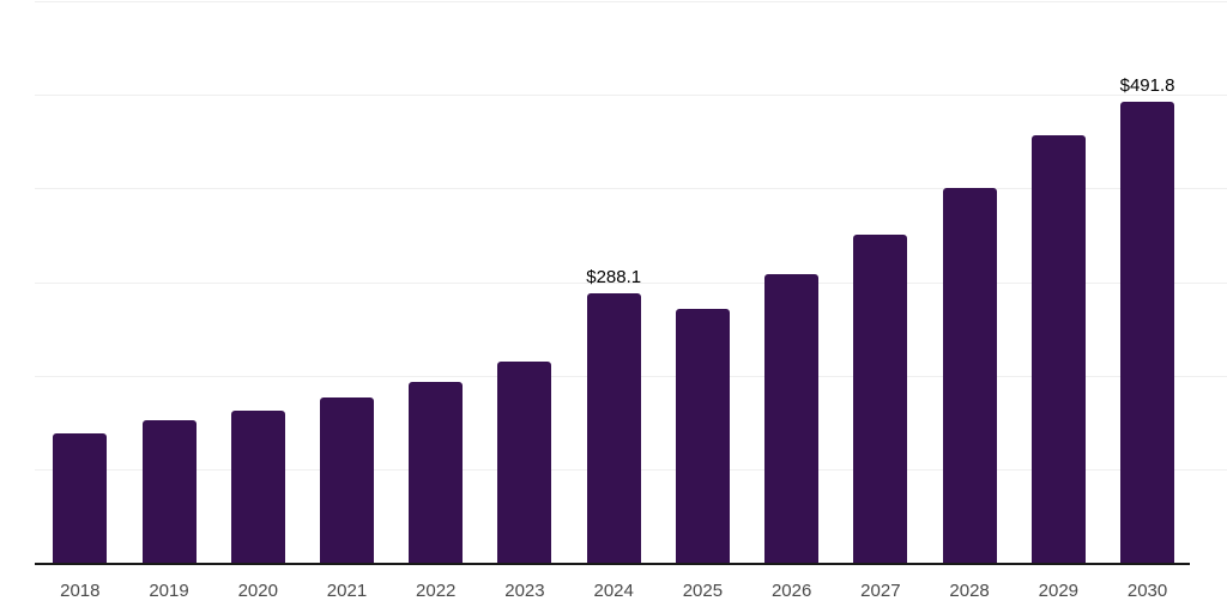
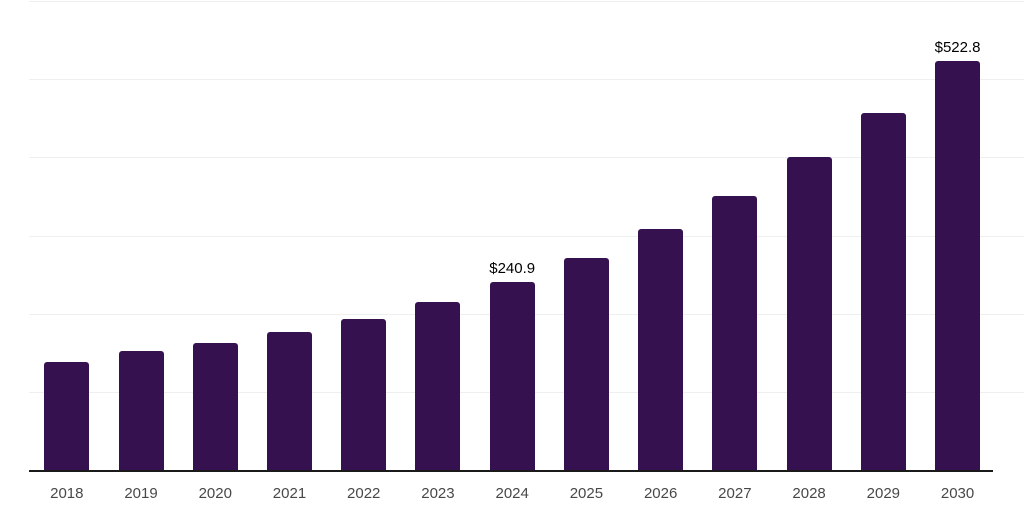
2024: $288.1 -> $240.9
2030: $491.8 -> $522.8
